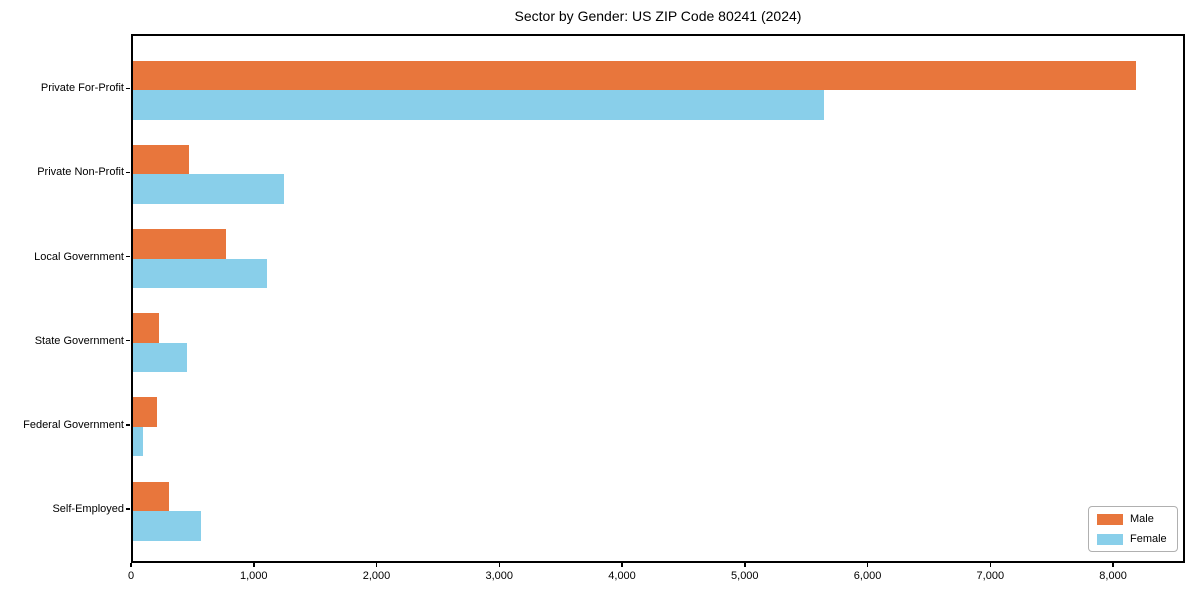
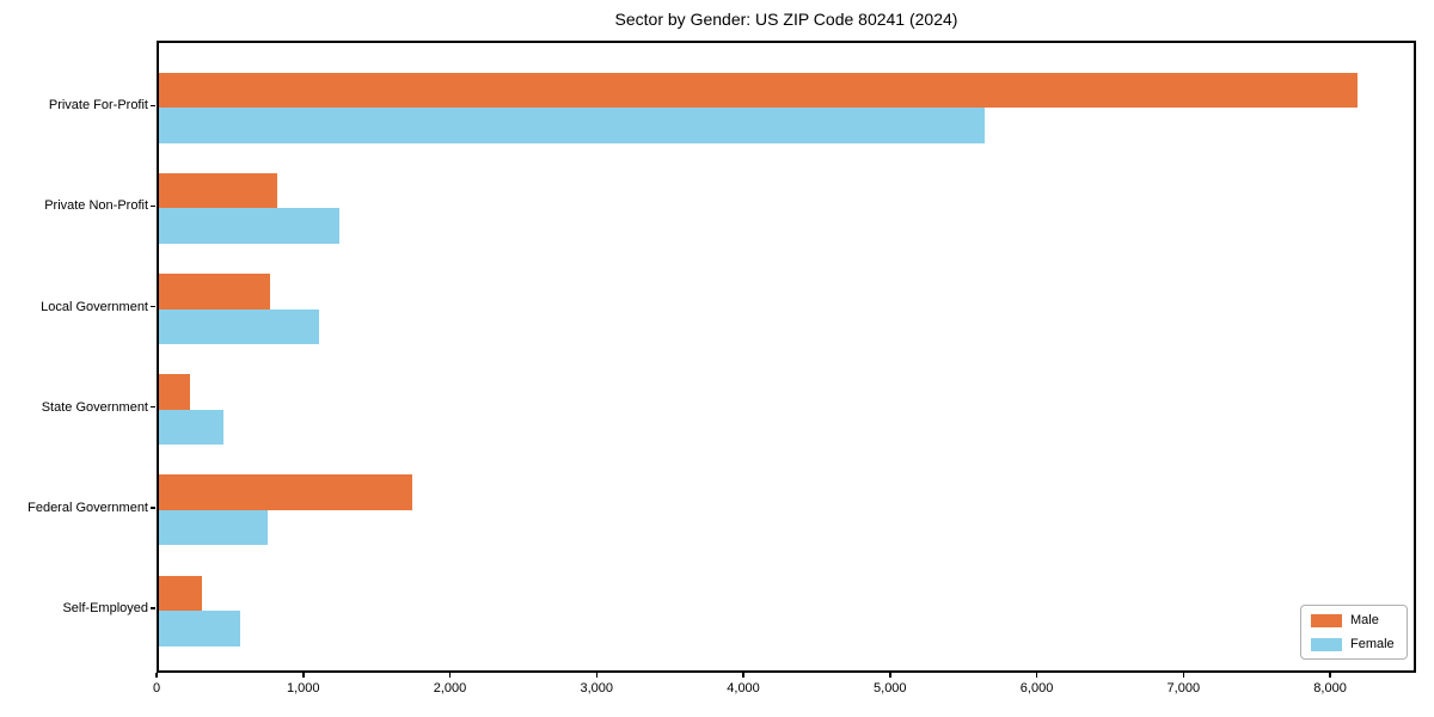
Male/Private Non-Profit: 460 -> 810
Male/Federal Government: 200 -> 1730
Female/Federal Government: 80 -> 740
